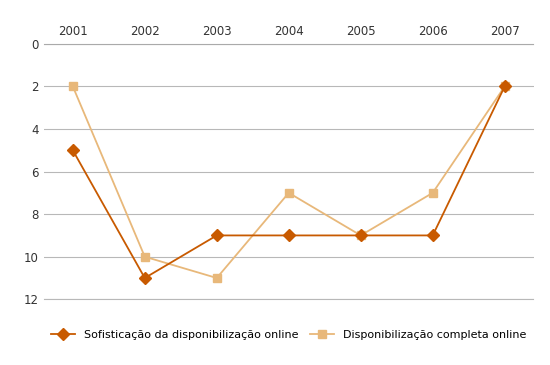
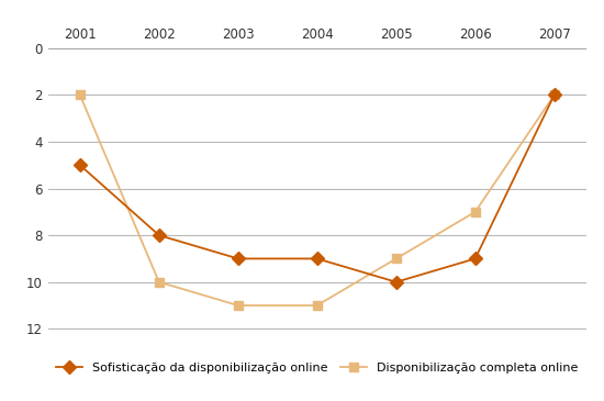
Sofisticação da disponibilização online/2002: 11 -> 8
Disponibilização completa online/2004: 7 -> 11
Sofisticação da disponibilização online/2005: 9 -> 10
